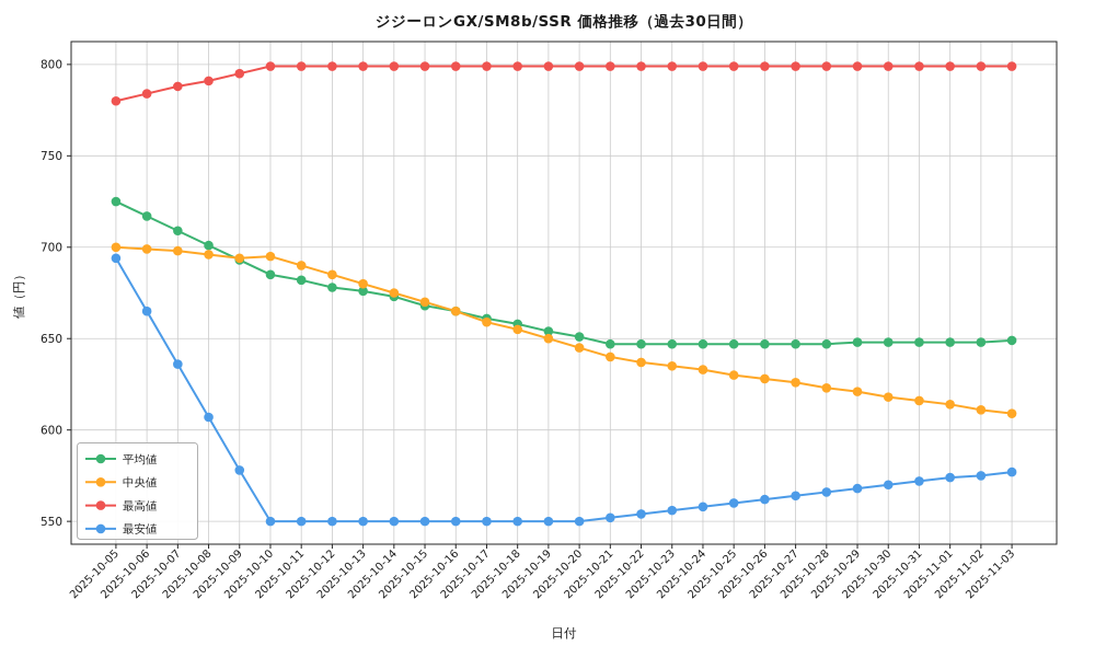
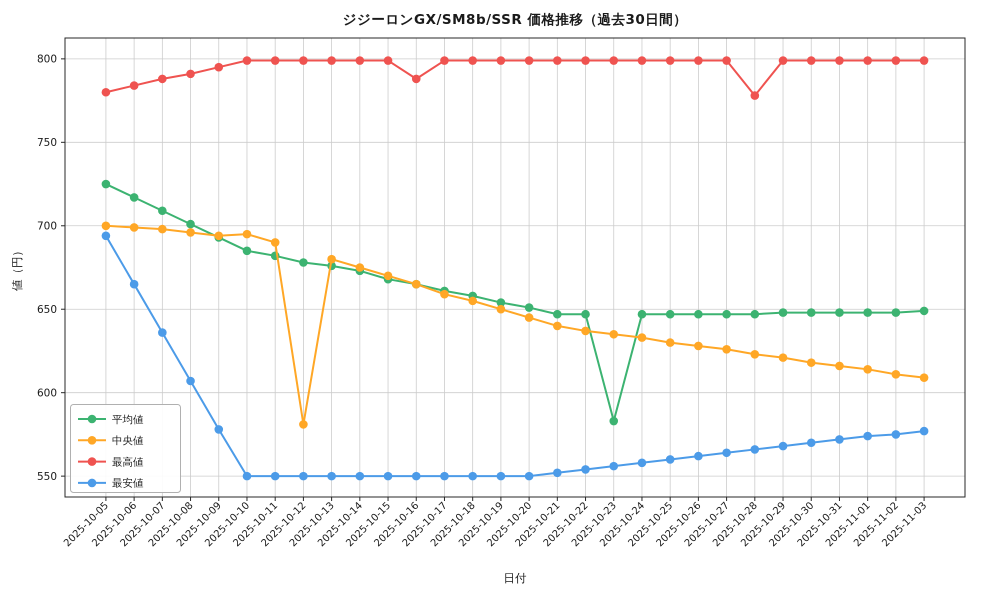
中央値/2025-10-12: 685 -> 581
最高値/2025-10-16: 799 -> 788
平均値/2025-10-23: 647 -> 583
最高値/2025-10-28: 799 -> 778
